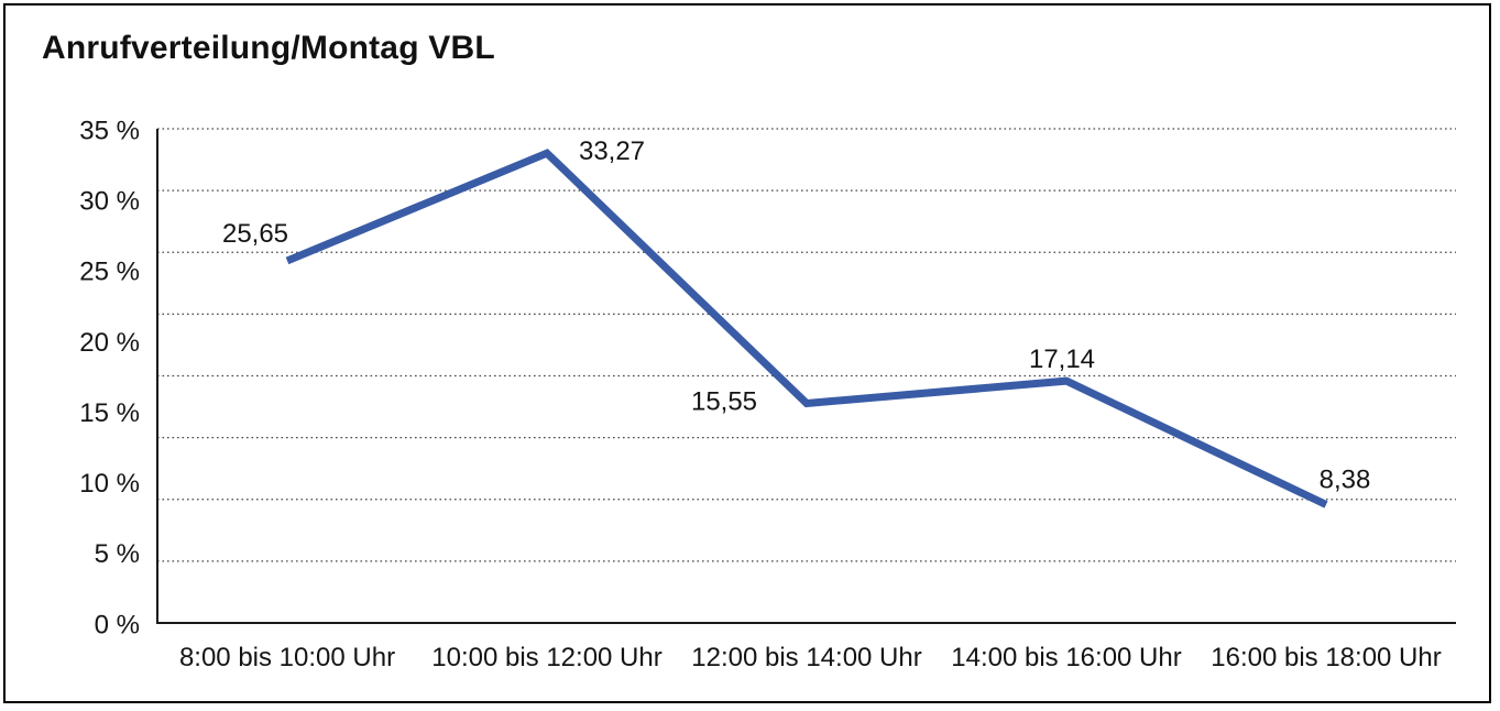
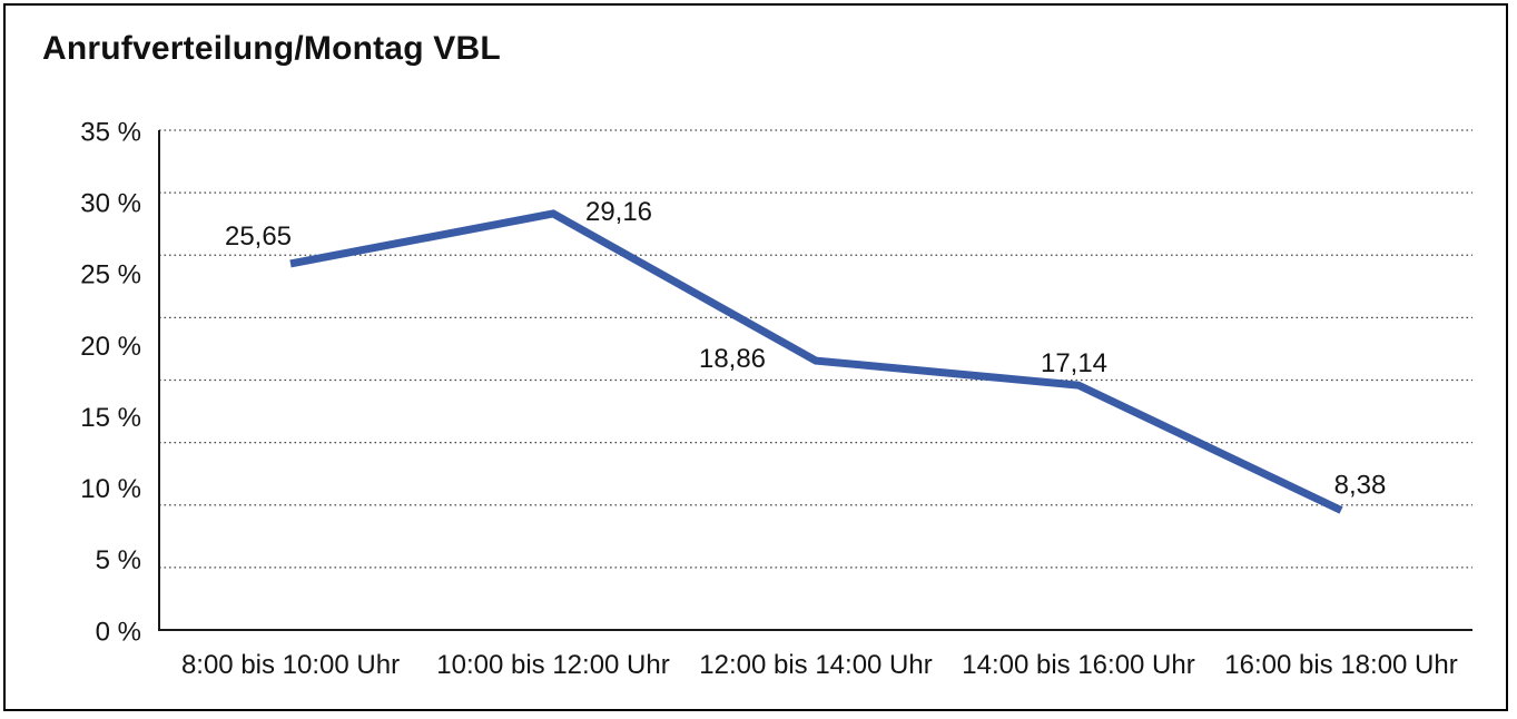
10:00 bis 12:00 Uhr: 33,27 -> 29,16
12:00 bis 14:00 Uhr: 15,55 -> 18,86
